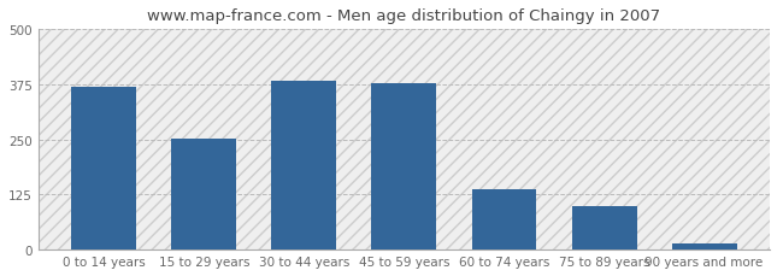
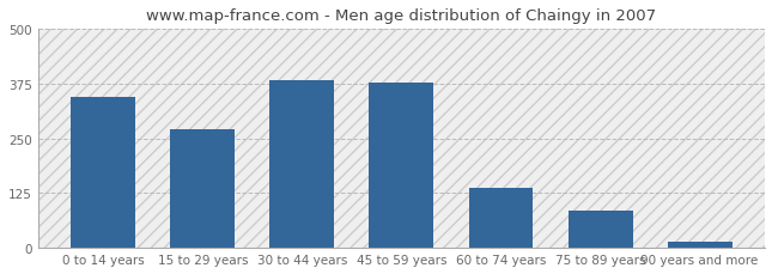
0 to 14 years: 370 -> 345
15 to 29 years: 253 -> 270
75 to 89 years: 100 -> 85
